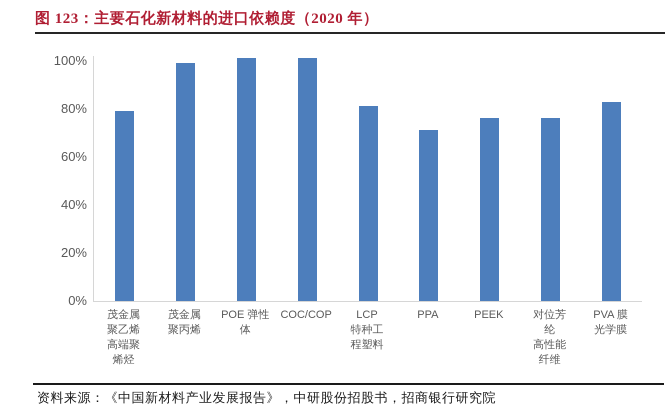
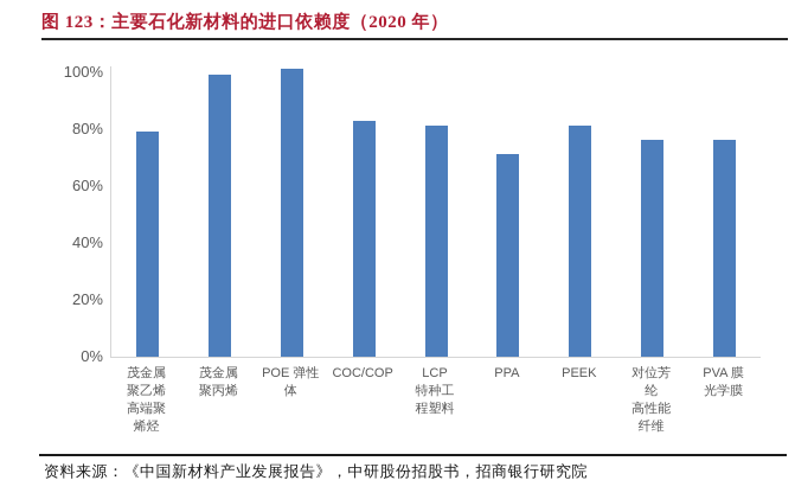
COC/COP: 101% -> 83%
PEEK: 76% -> 81%
PVA 膜光学膜: 83% -> 76%
